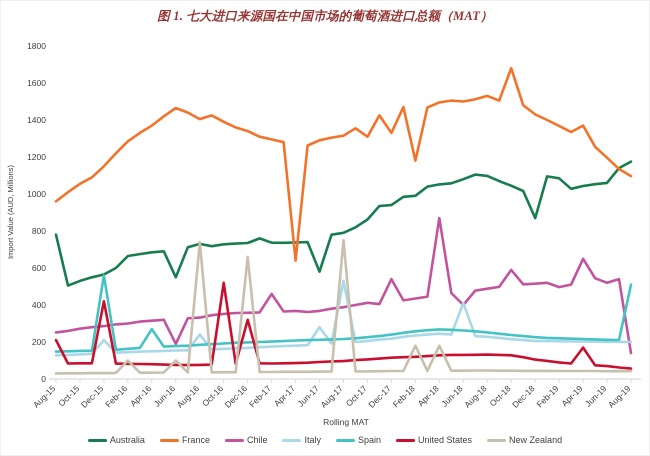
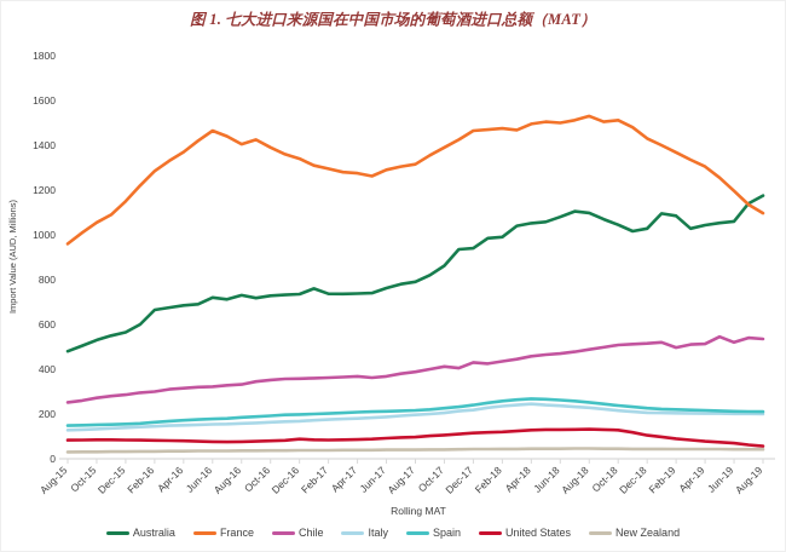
Australia/Aug-15: 780 -> 480
United States/Aug-15: 210 -> 80
Italy/Dec-15: 210 -> 140
Spain/Dec-15: 560 -> 160
United States/Dec-15: 420 -> 80
New Zealand/Feb-16: 100 -> 30
Spain/Apr-16: 270 -> 170
Australia/Jun-16: 550 -> 720
Chile/Jun-16: 190 -> 320
New Zealand/Jun-16: 100 -> 40
Italy/Aug-16: 240 -> 160
New Zealand/Aug-16: 740 -> 40
United States/Oct-16: 520 -> 80
United States/Dec-16: 320 -> 90
New Zealand/Dec-16: 660 -> 40
Chile/Feb-17: 460 -> 360
France/Apr-17: 640 -> 1280
Australia/Jun-17: 580 -> 760
Italy/Jun-17: 280 -> 190
Italy/Aug-17: 530 -> 200
New Zealand/Aug-17: 750 -> 40
France/Oct-17: 1310 -> 1390
France/Dec-17: 1330 -> 1460
Chile/Dec-17: 540 -> 430
France/Feb-18: 1180 -> 1480
New Zealand/Feb-18: 180 -> 40
Chile/Apr-18: 870 -> 460
New Zealand/Apr-18: 180 -> 40
Chile/Jun-18: 400 -> 470
Italy/Jun-18: 410 -> 240
France/Oct-18: 1680 -> 1510
Chile/Oct-18: 590 -> 510
Australia/Dec-18: 870 -> 1030
France/Apr-19: 1370 -> 1300
Chile/Apr-19: 650 -> 510
United States/Apr-19: 170 -> 80
Chile/Aug-19: 140 -> 540
Spain/Aug-19: 510 -> 210
